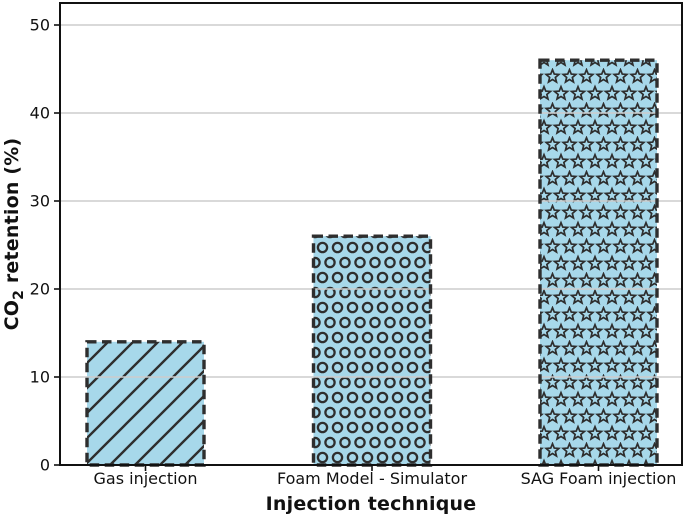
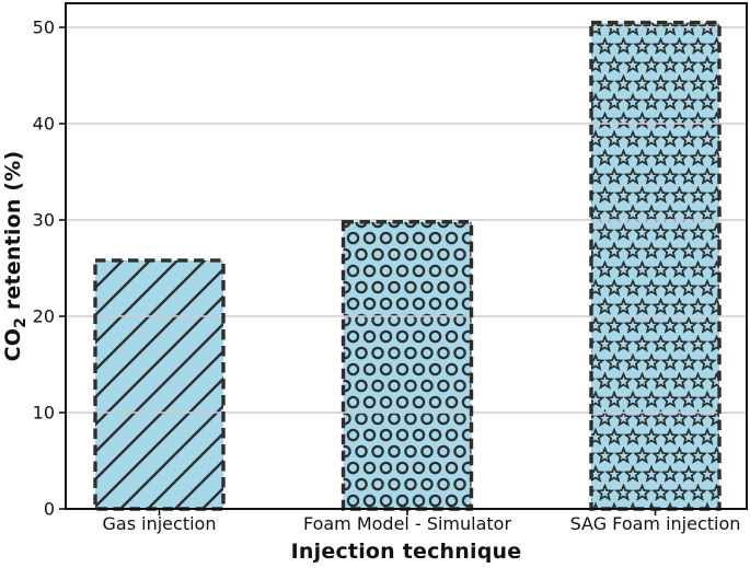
Gas injection: 14 -> 26
Foam Model - Simulator: 26 -> 30
SAG Foam injection: 46 -> 50
